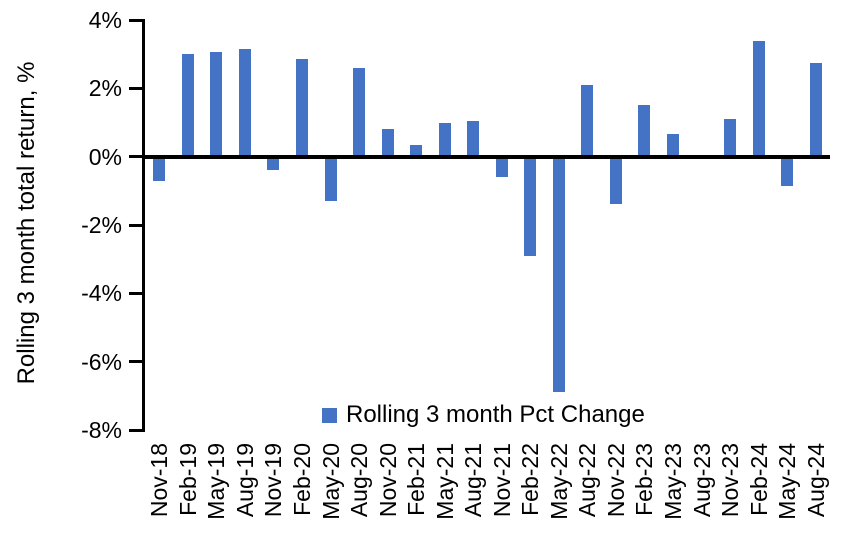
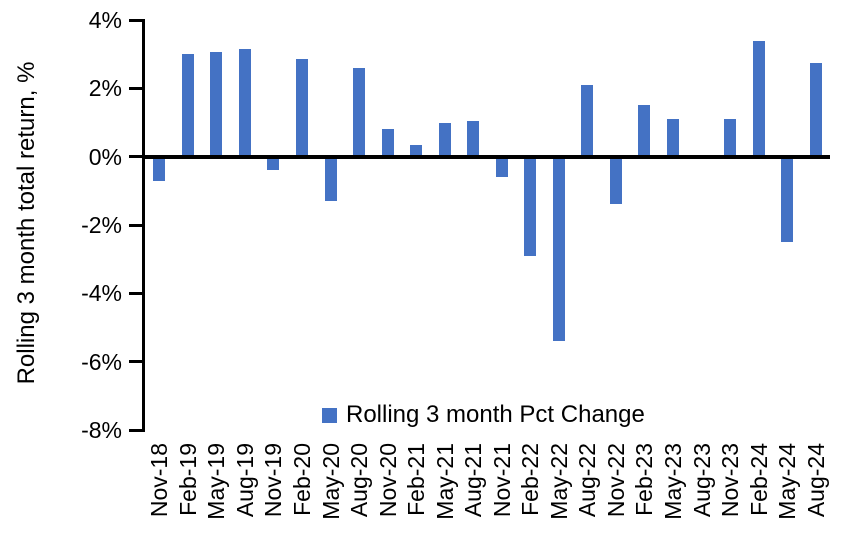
May-22: -6.9% -> -5.4%
May-23: 0.7% -> 1.1%
May-24: -0.8% -> -2.5%
